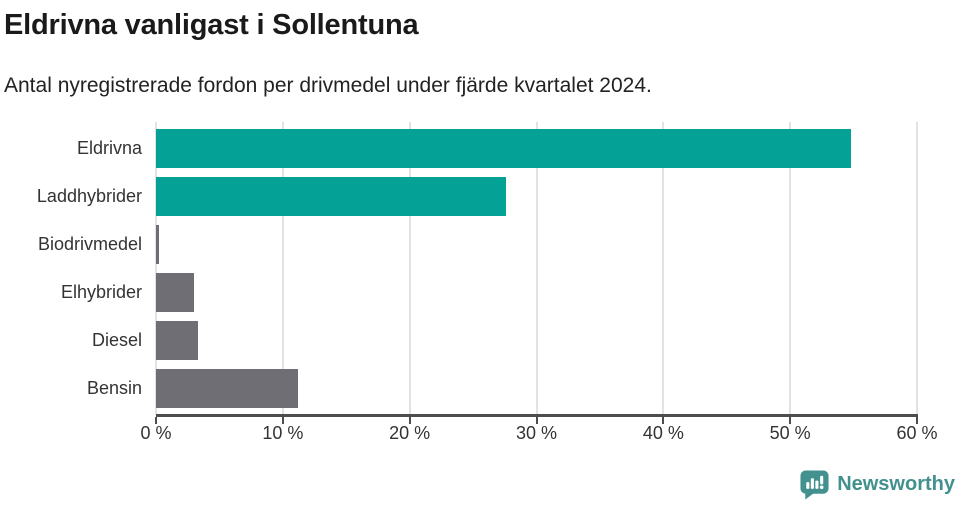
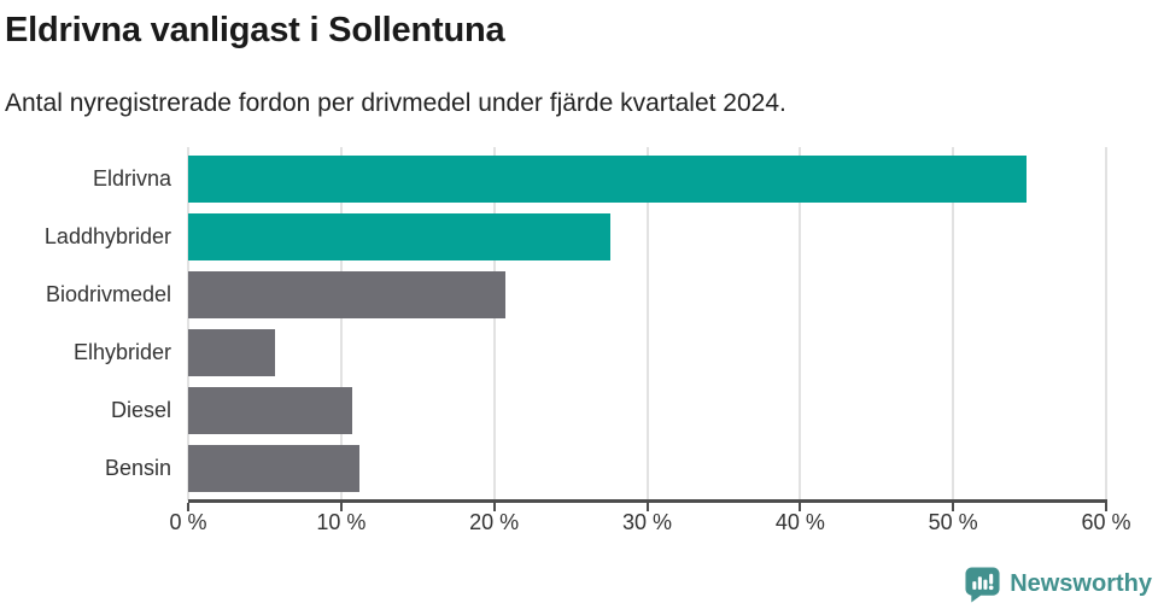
Biodrivmedel: 0.2% -> 20.7%
Elhybrider: 3.0% -> 5.7%
Diesel: 3.3% -> 10.7%
